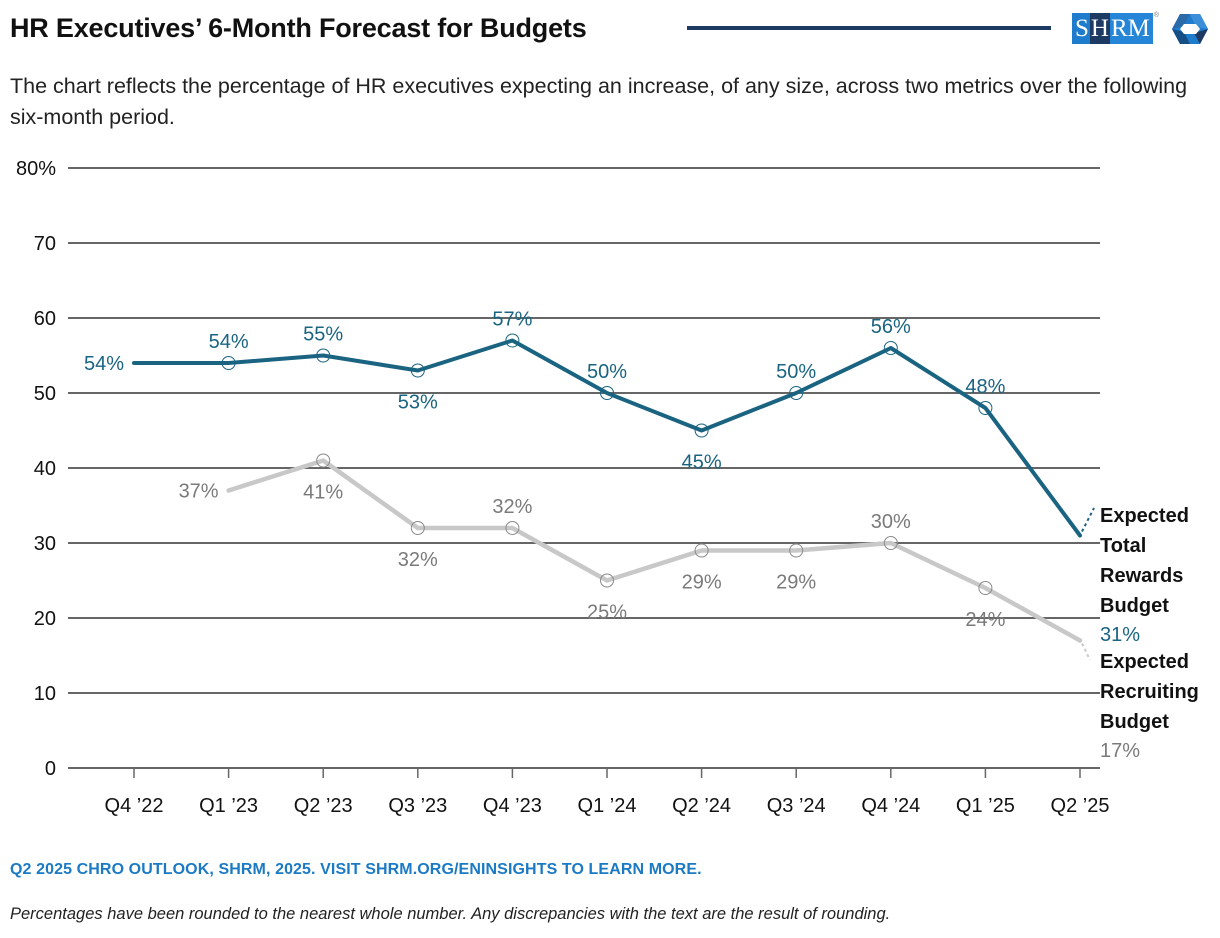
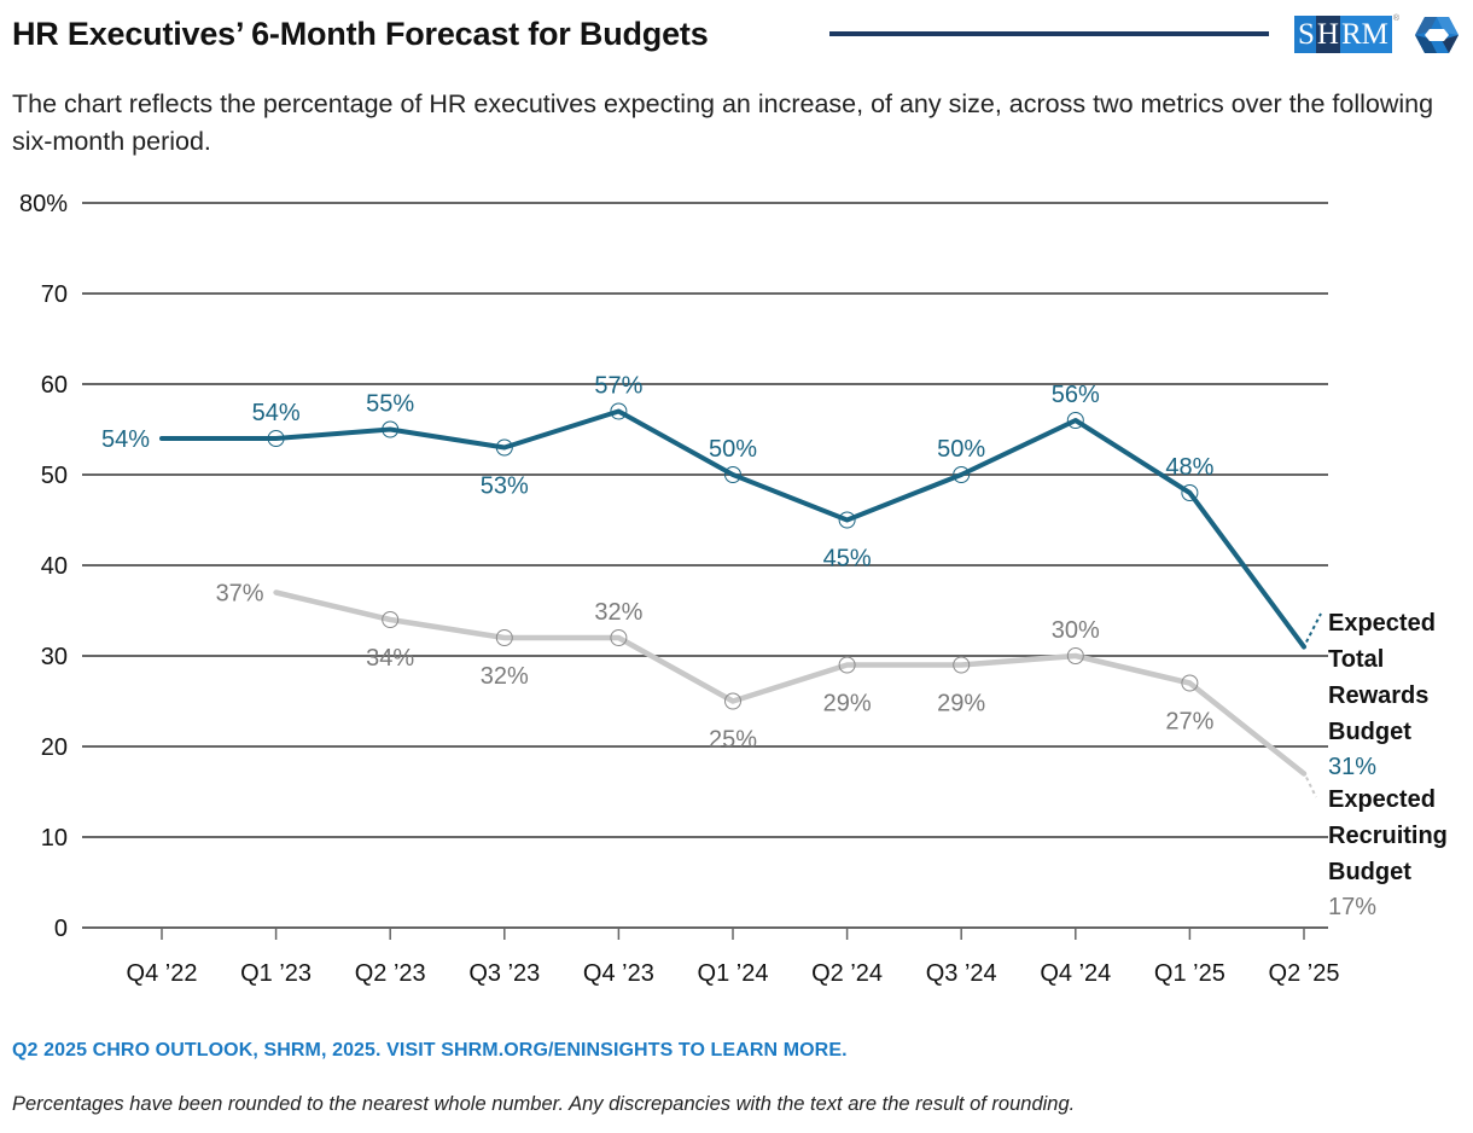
Expected Recruiting Budget/Q2 ’23: 41% -> 34%
Expected Recruiting Budget/Q1 ’25: 24% -> 27%
